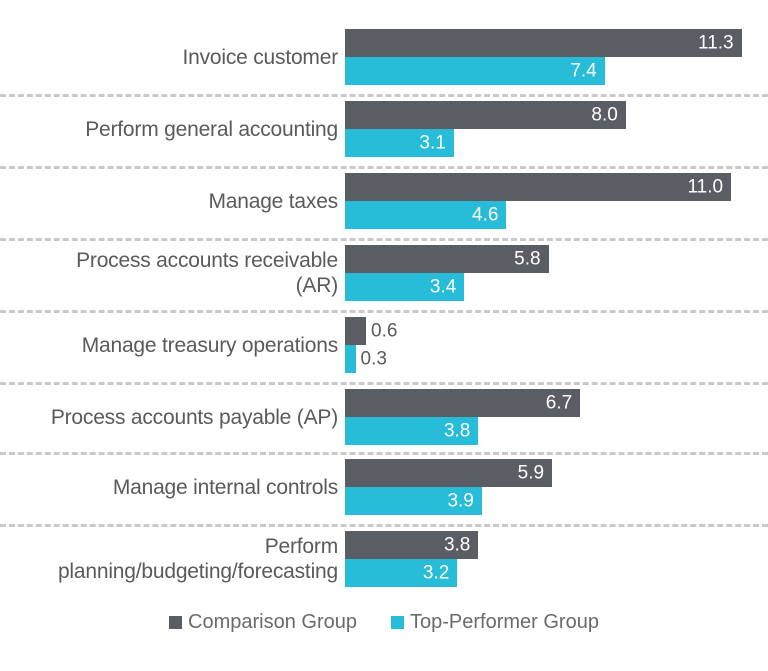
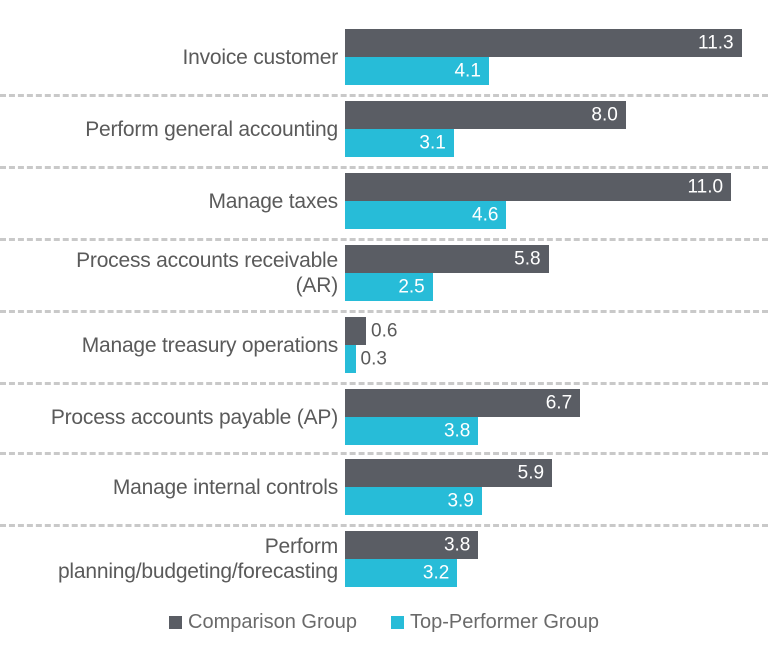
Top-Performer Group/Invoice customer: 7.4 -> 4.1
Top-Performer Group/Process accounts receivable (AR): 3.4 -> 2.5
